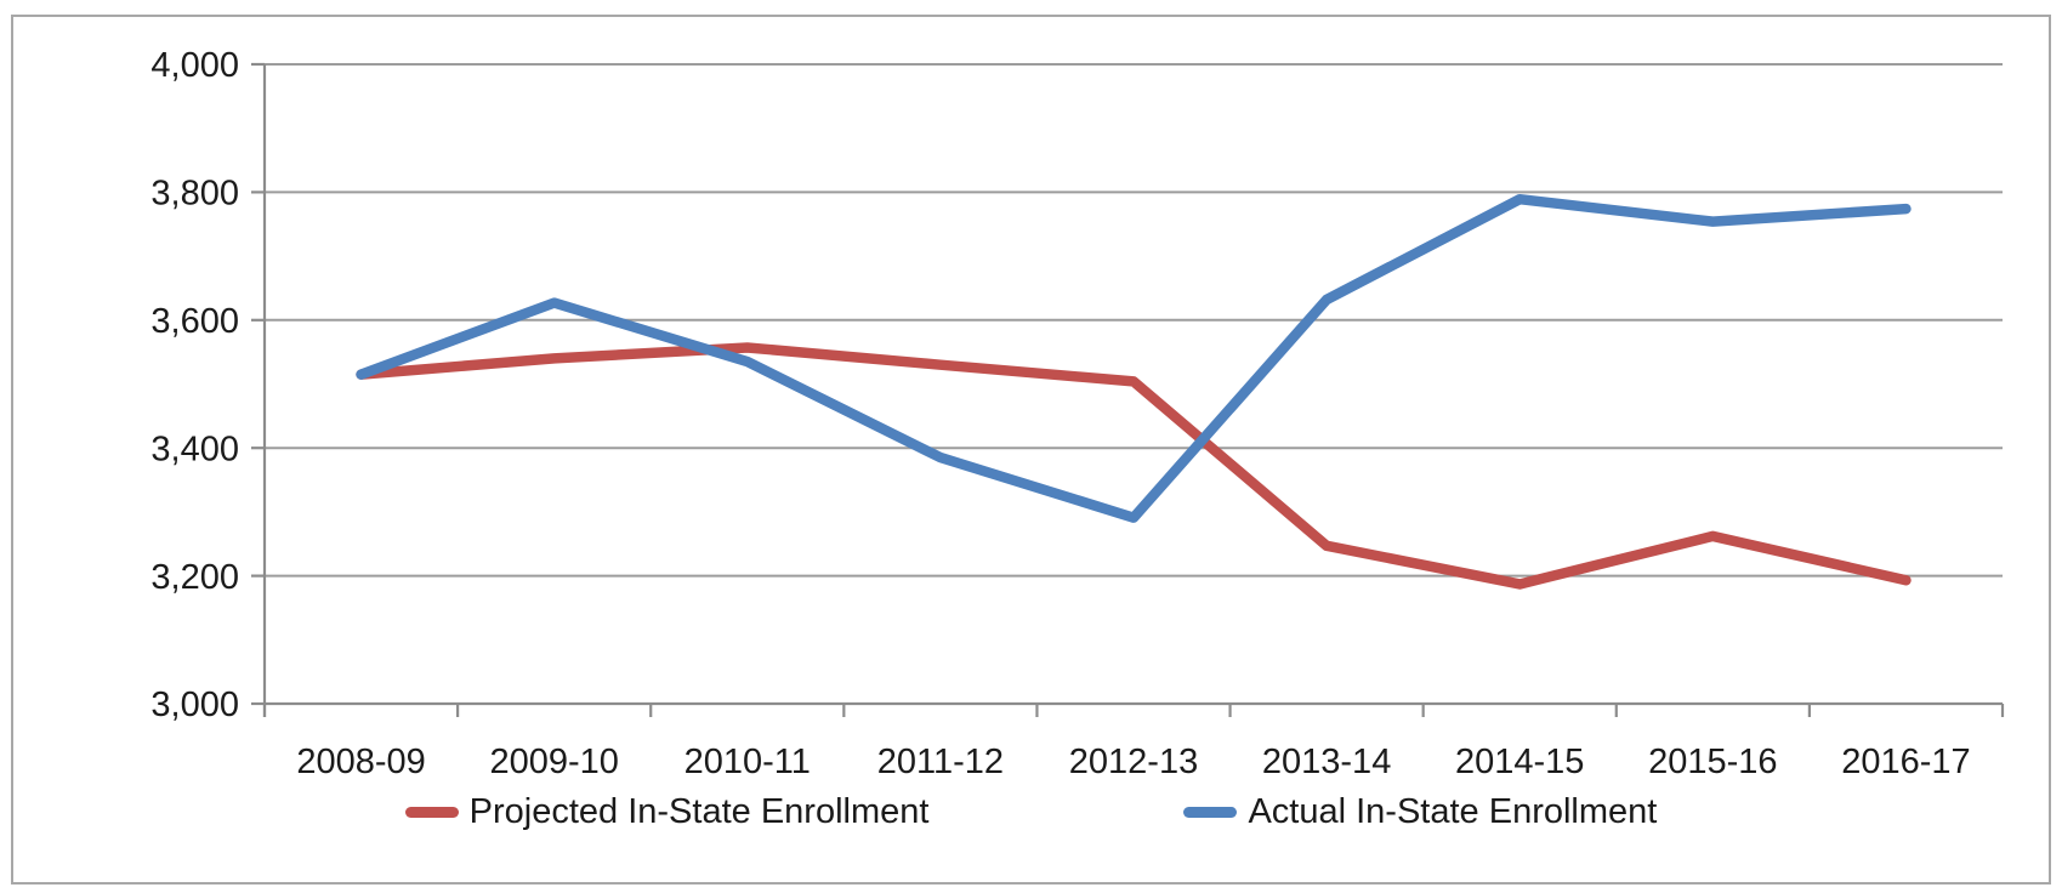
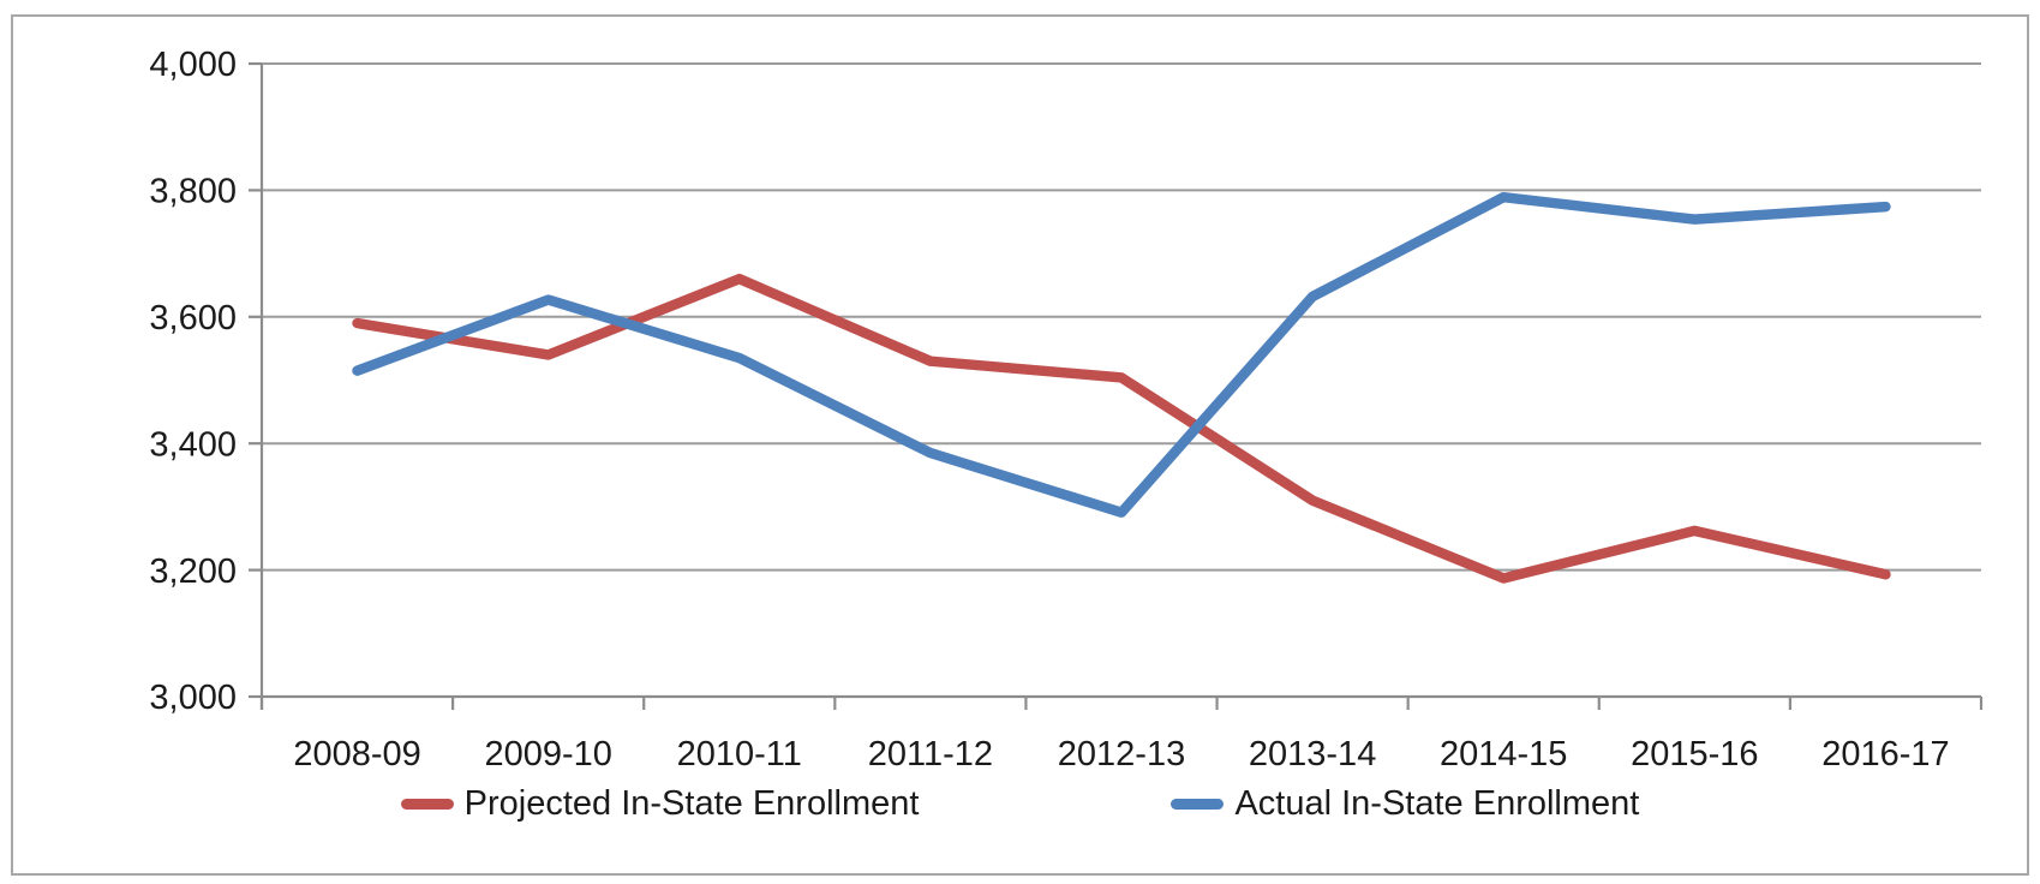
Projected In-State Enrollment/2008-09: 3520 -> 3590
Projected In-State Enrollment/2010-11: 3560 -> 3660
Projected In-State Enrollment/2013-14: 3250 -> 3310
